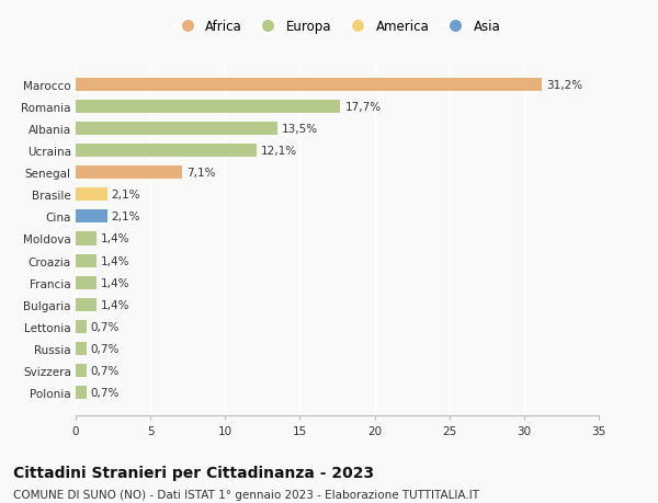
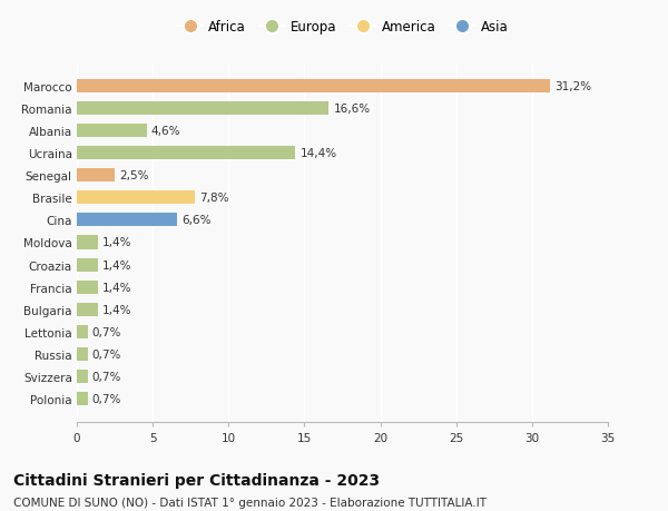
Romania: 17,7% -> 16,6%
Albania: 13,5% -> 4,6%
Ucraina: 12,1% -> 14,4%
Senegal: 7,1% -> 2,5%
Brasile: 2,1% -> 7,8%
Cina: 2,1% -> 6,6%
